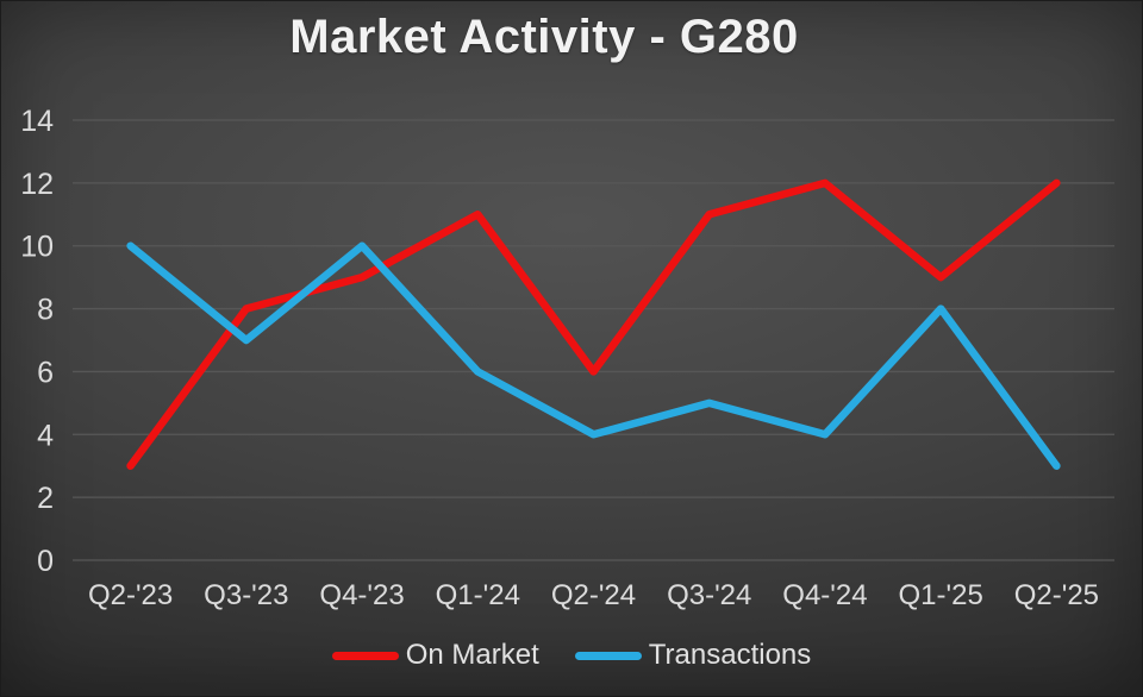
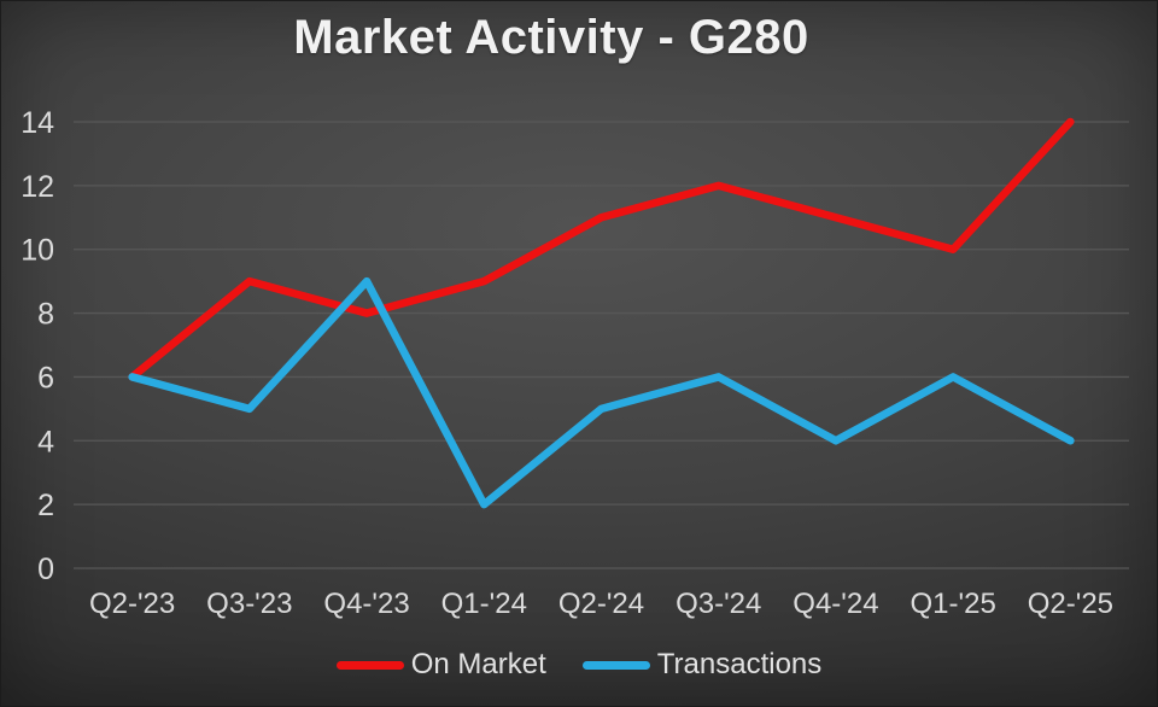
On Market/Q2-'23: 3 -> 6
Transactions/Q2-'23: 10 -> 6
On Market/Q3-'23: 8 -> 9
Transactions/Q3-'23: 7 -> 5
On Market/Q4-'23: 9 -> 8
Transactions/Q4-'23: 10 -> 9
On Market/Q1-'24: 11 -> 9
Transactions/Q1-'24: 6 -> 2
On Market/Q2-'24: 6 -> 11
Transactions/Q2-'24: 4 -> 5
On Market/Q3-'24: 11 -> 12
Transactions/Q3-'24: 5 -> 6
On Market/Q4-'24: 12 -> 11
On Market/Q1-'25: 9 -> 10
Transactions/Q1-'25: 8 -> 6
On Market/Q2-'25: 12 -> 14
Transactions/Q2-'25: 3 -> 4
